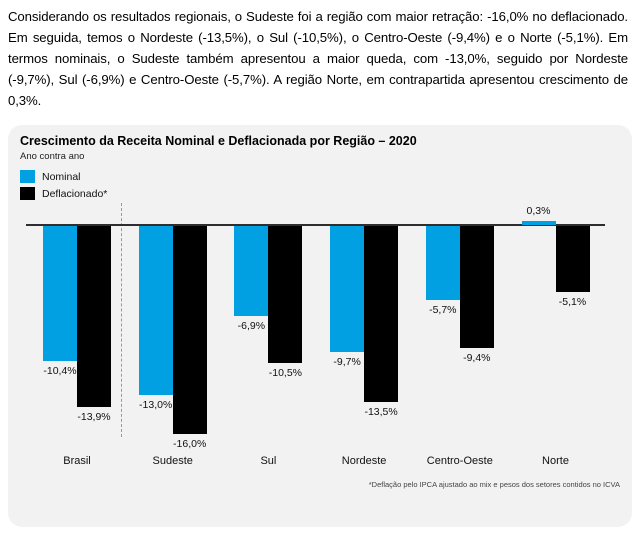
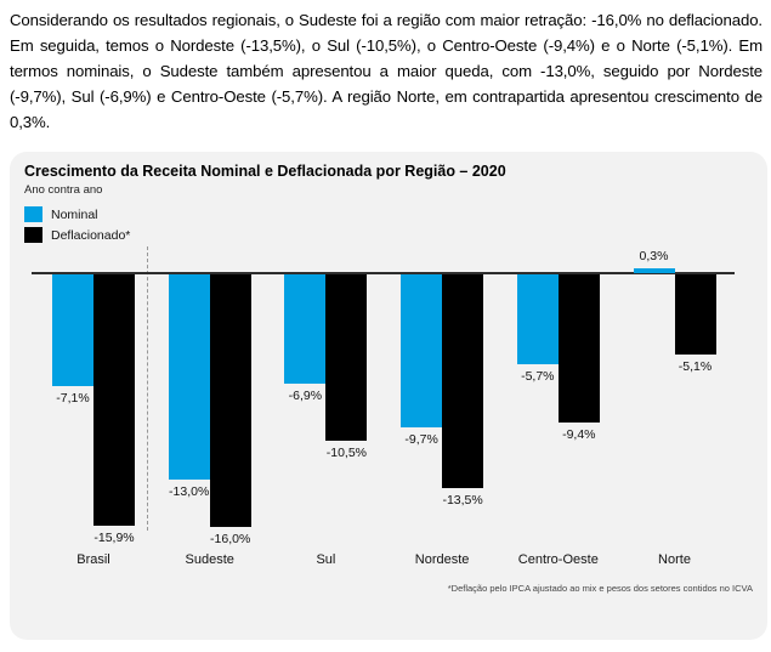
Nominal/Brasil: -10,4% -> -7,1%
Deflacionado*/Brasil: -13,9% -> -15,9%
